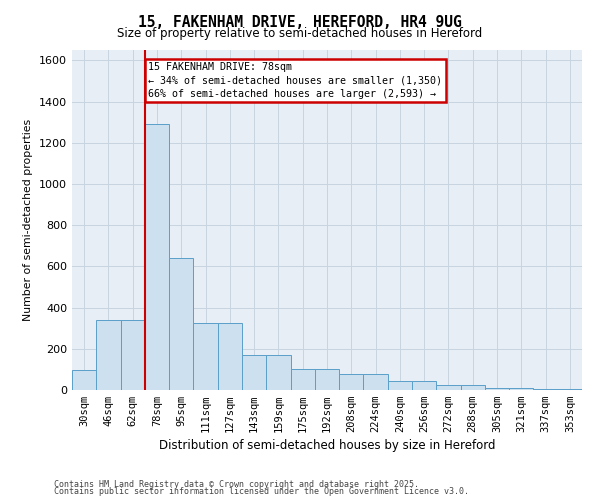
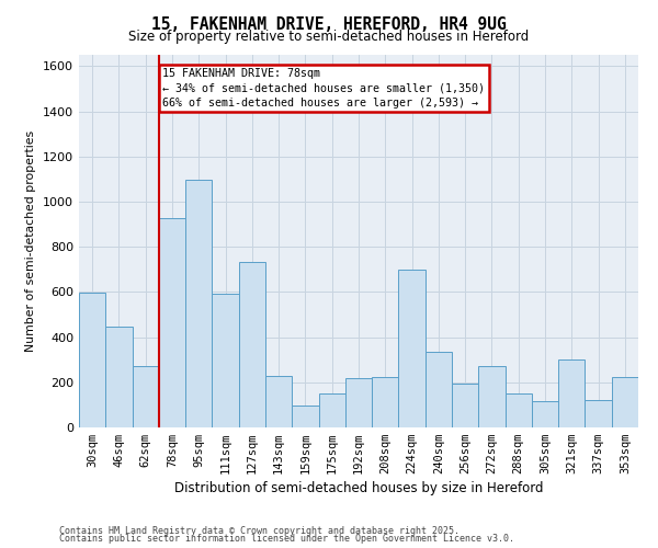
30sqm: 95 -> 595
46sqm: 340 -> 445
62sqm: 340 -> 270
78sqm: 1290 -> 925
95sqm: 640 -> 1095
111sqm: 325 -> 590
127sqm: 325 -> 735
143sqm: 170 -> 230
159sqm: 170 -> 95
175sqm: 100 -> 150
192sqm: 100 -> 220
208sqm: 80 -> 225
224sqm: 80 -> 700
240sqm: 45 -> 335
256sqm: 45 -> 195
272sqm: 25 -> 270
288sqm: 25 -> 150
305sqm: 10 -> 115
321sqm: 10 -> 300
337sqm: 5 -> 120
353sqm: 5 -> 225
